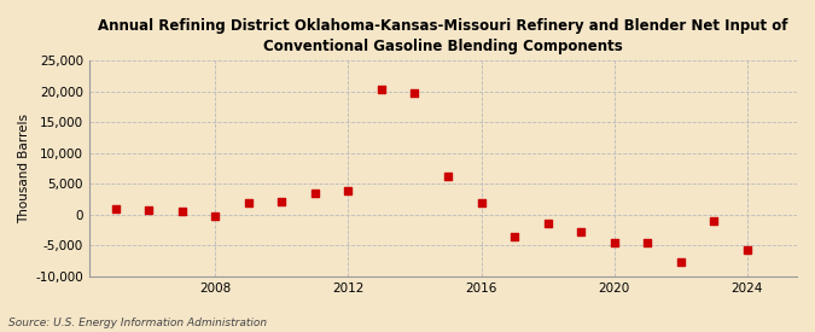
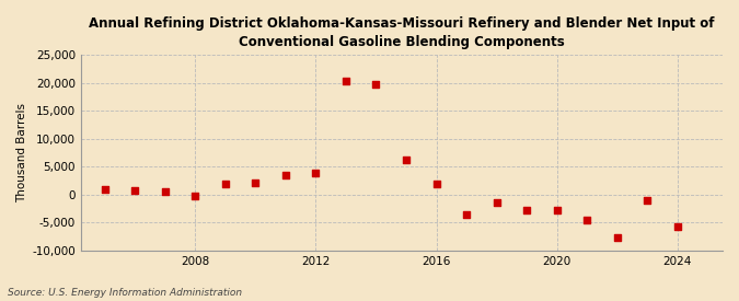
2020: -4,500 -> -2,800
